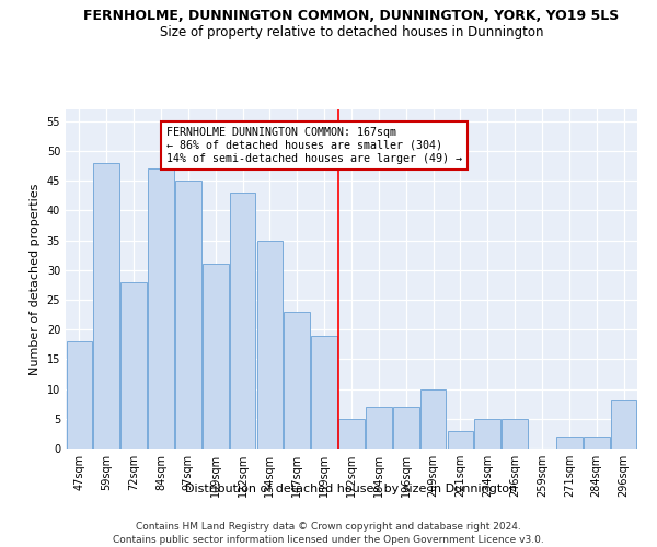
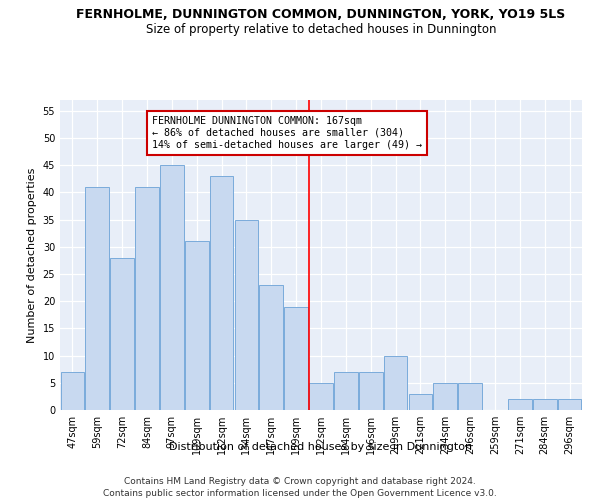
47sqm: 18 -> 7
59sqm: 48 -> 41
84sqm: 47 -> 41
296sqm: 8 -> 2
